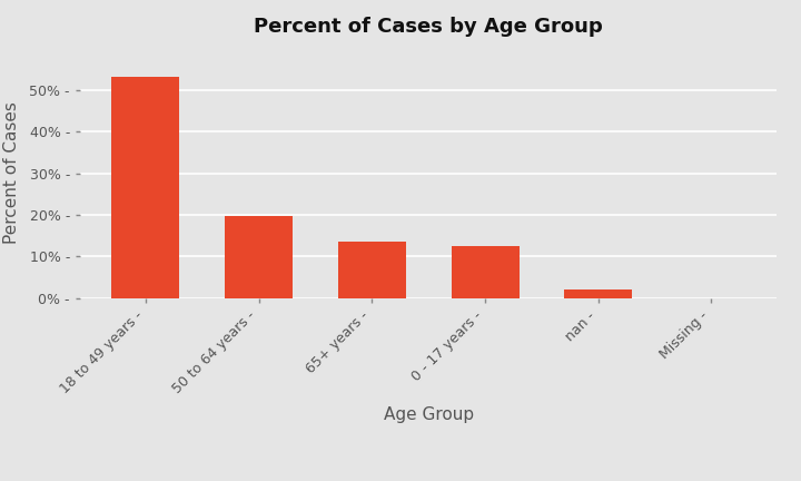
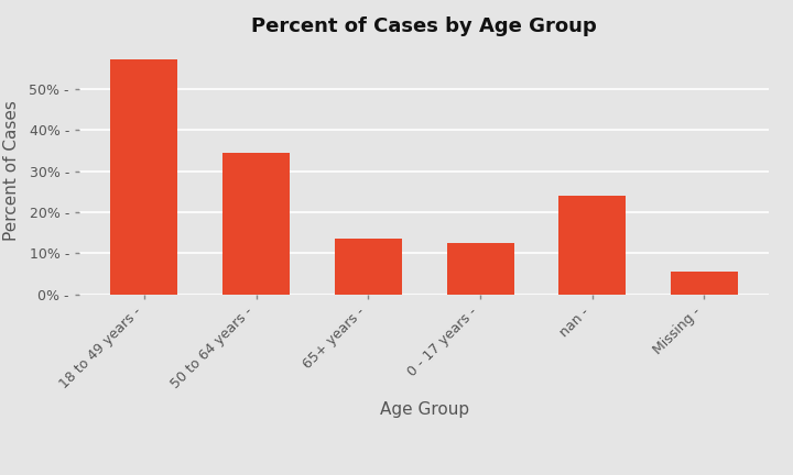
18 to 49 years -: 53.0% - -> 57.0% -
50 to 64 years -: 19.7% - -> 34.5% -
nan -: 2.0% - -> 24.0% -
Missing -: 0.1% - -> 5.5% -
